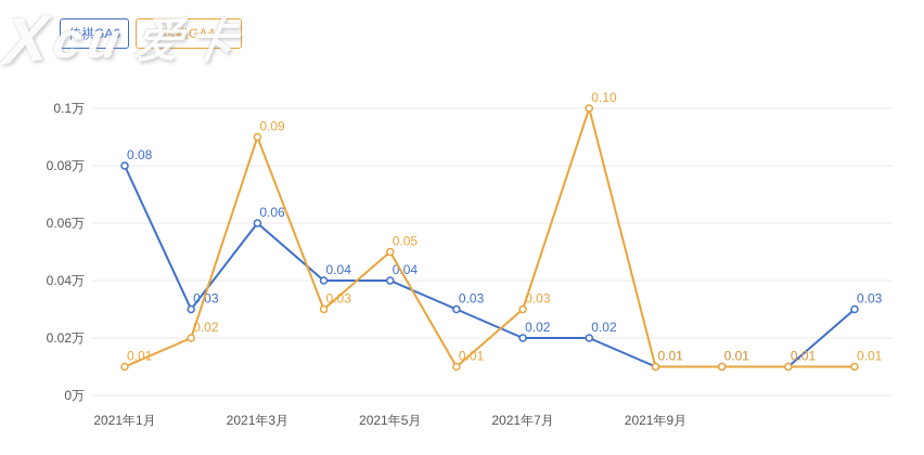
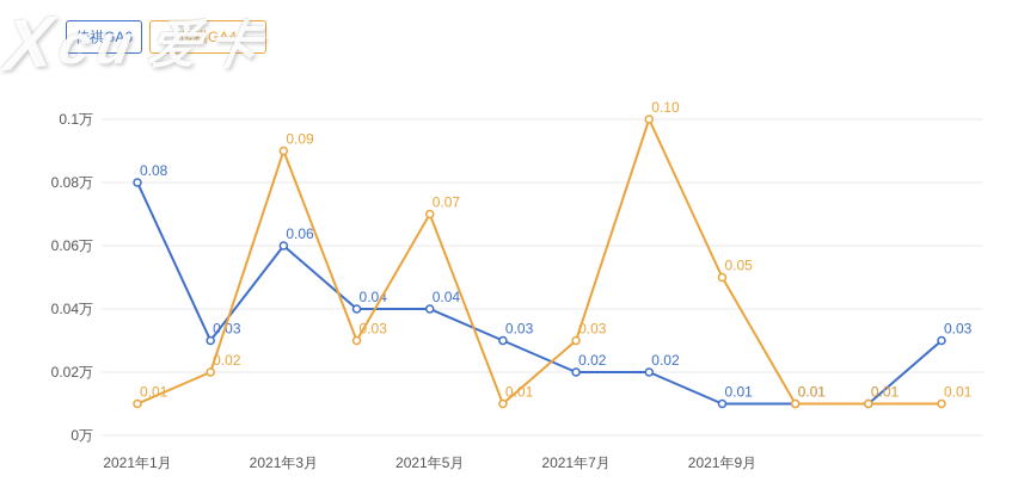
传祺GA4/2021年5月: 0.05 -> 0.07
传祺GA4/2021年9月: 0.01 -> 0.05
